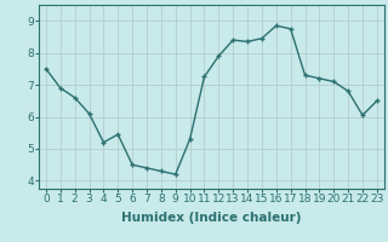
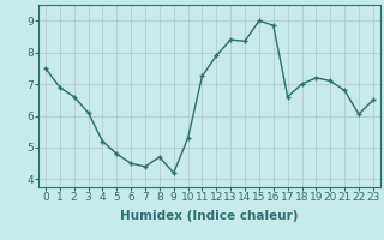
5: 5.45 -> 4.80
8: 4.30 -> 4.70
15: 8.45 -> 9.00
17: 8.75 -> 6.60
18: 7.30 -> 7.00
